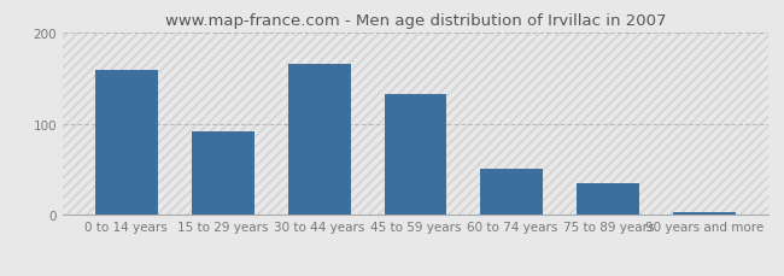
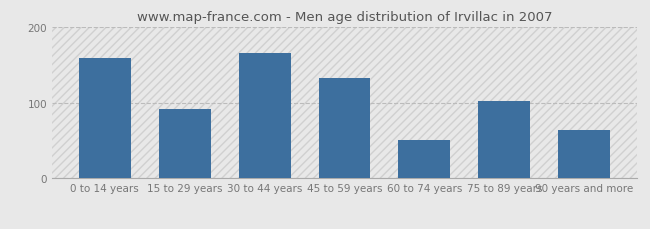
75 to 89 years: 35 -> 102
90 years and more: 3 -> 64
